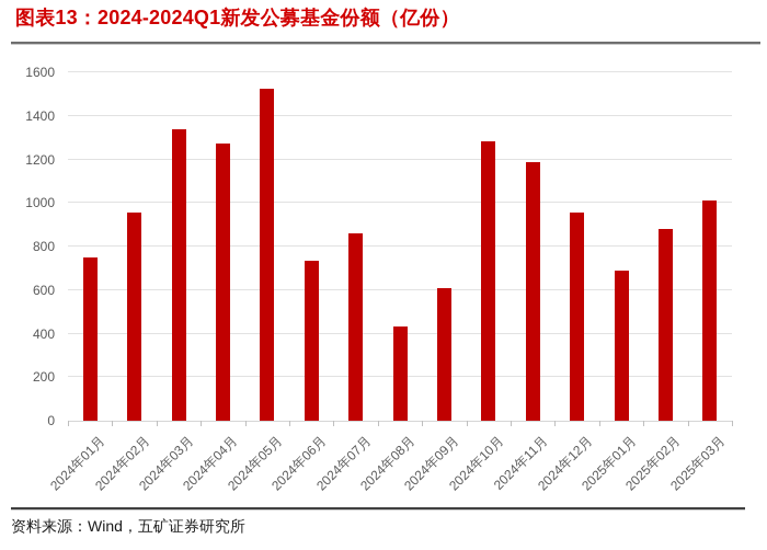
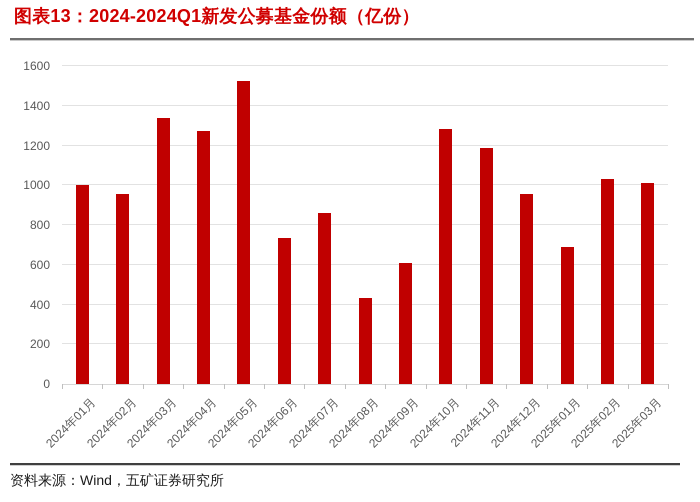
2024年01月: 750 -> 1000
2025年02月: 880 -> 1030
